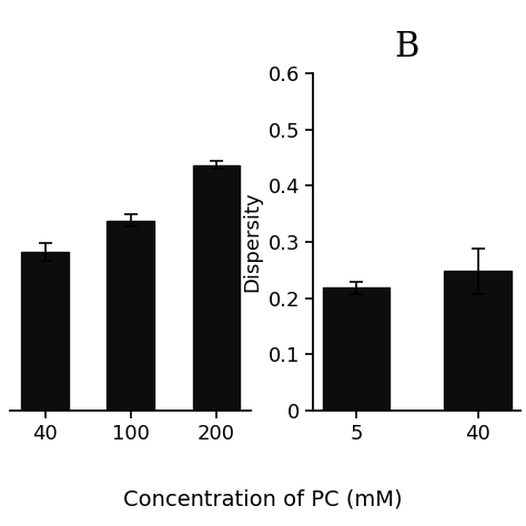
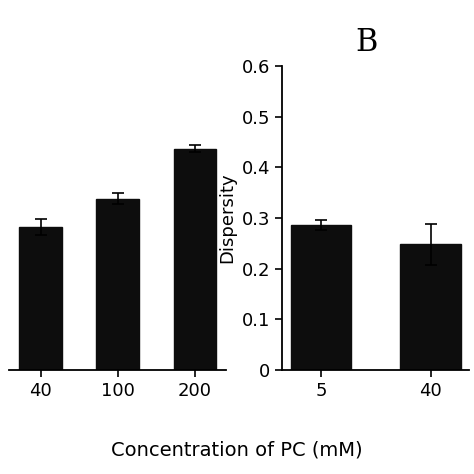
5: 0.218 -> 0.286
